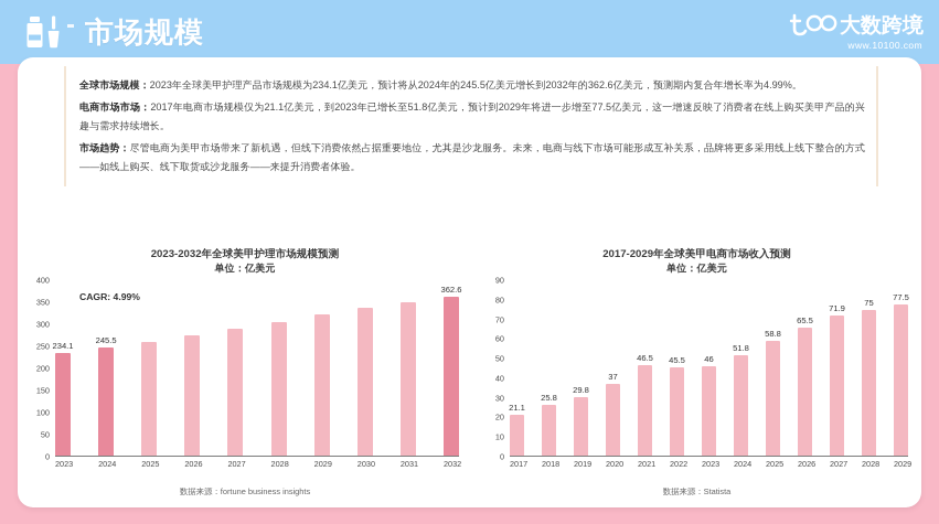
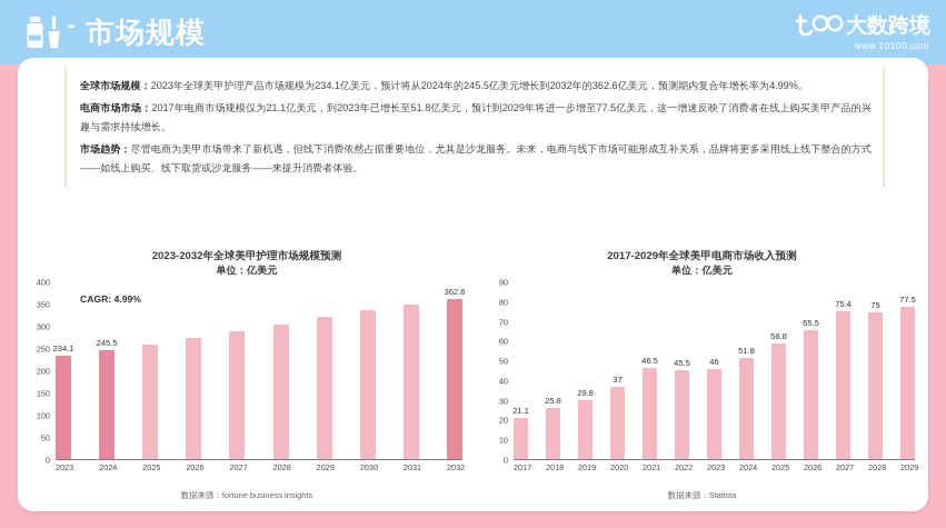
2017-2029年全球美甲电商市场收入预测/2027: 71.9 -> 75.4
